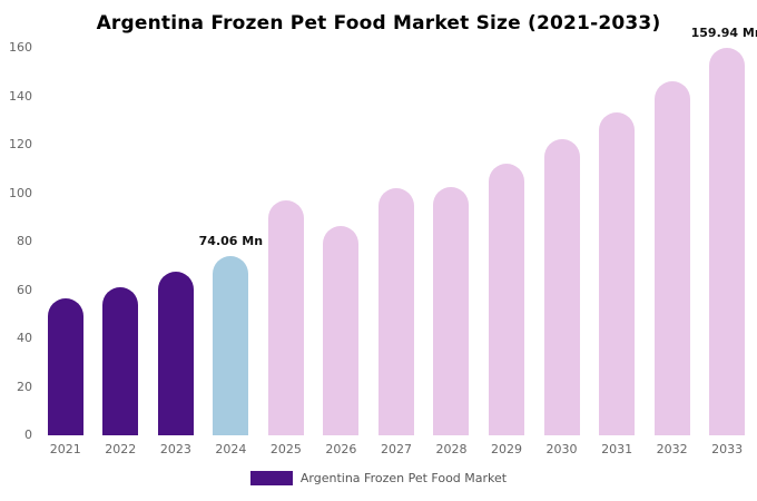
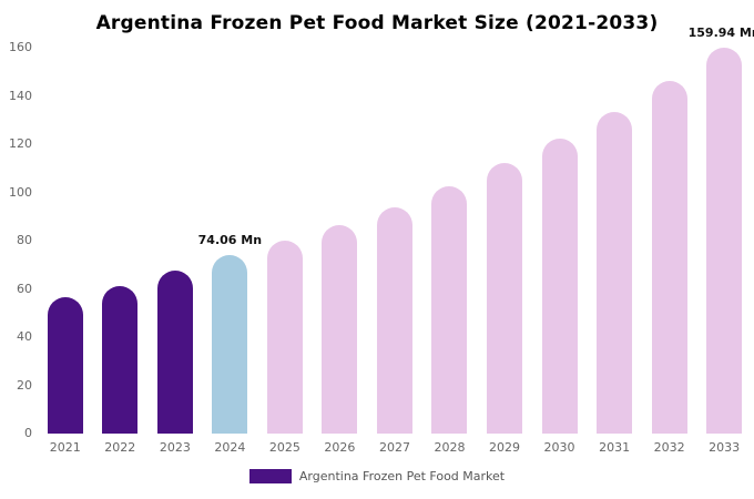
2025: 97 -> 80
2027: 102 -> 94
